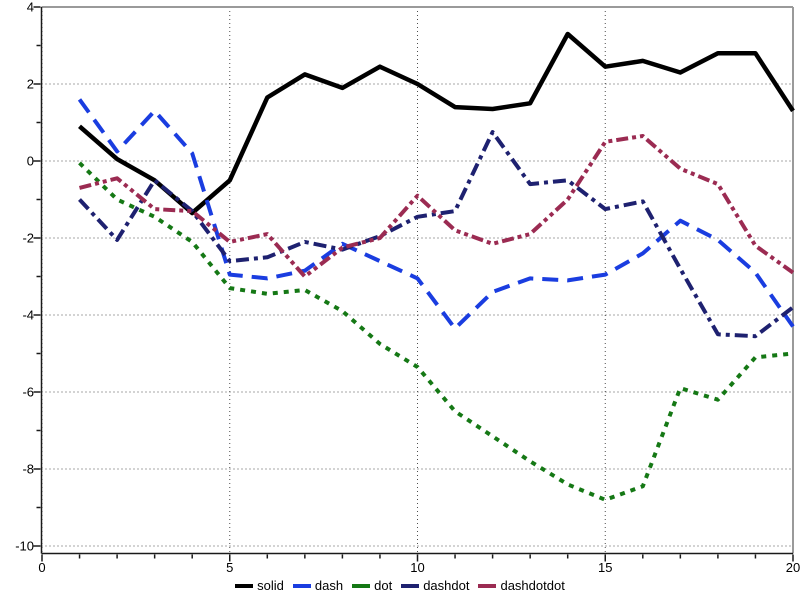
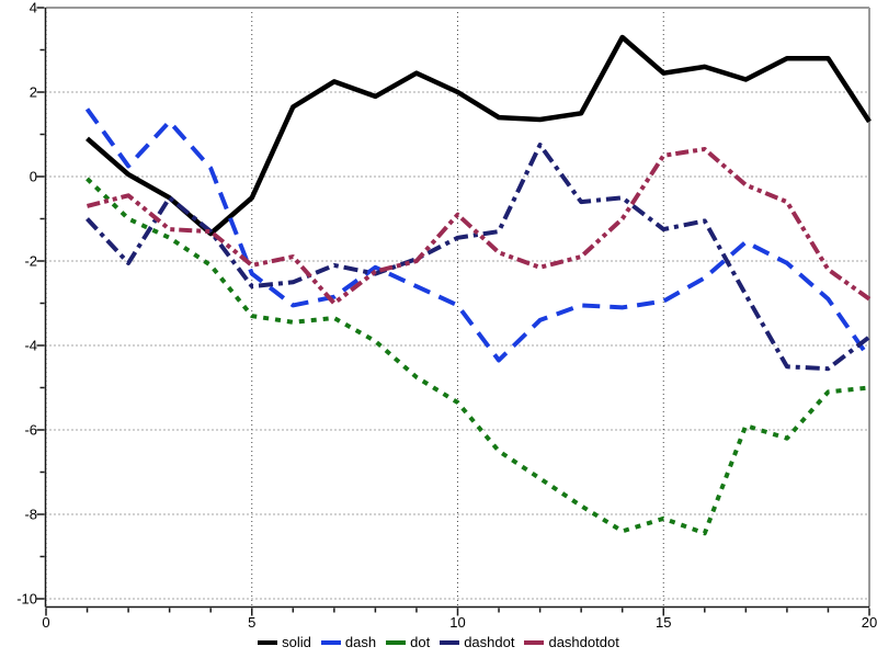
dash/5: -3.0 -> -2.3
dot/15: -8.8 -> -8.1
